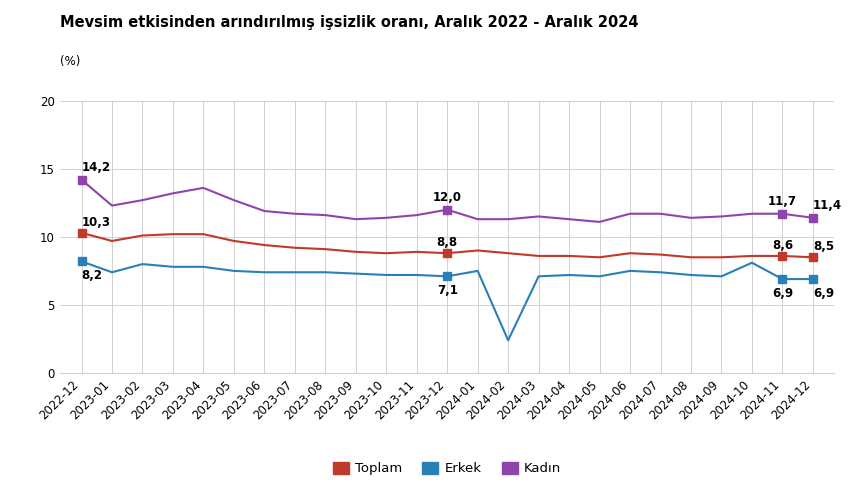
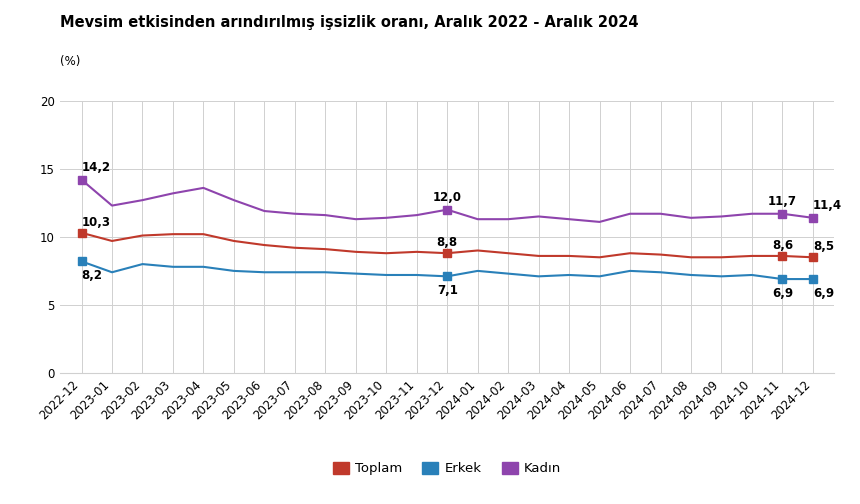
Erkek/2024-02: 2.4 -> 7.3
Erkek/2024-10: 8.1 -> 7.2
